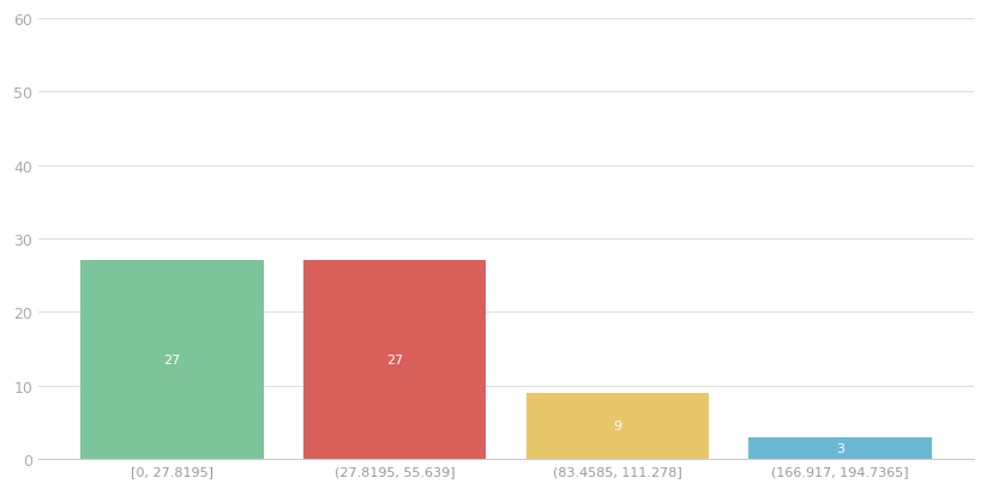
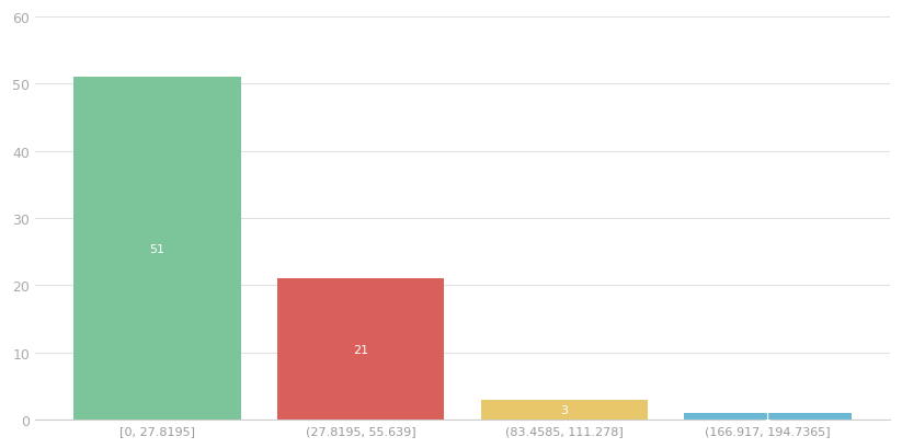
[0, 27.8195]: 27 -> 51
(27.8195, 55.639]: 27 -> 21
(83.4585, 111.278]: 9 -> 3
(166.917, 194.7365]: 3 -> 1
